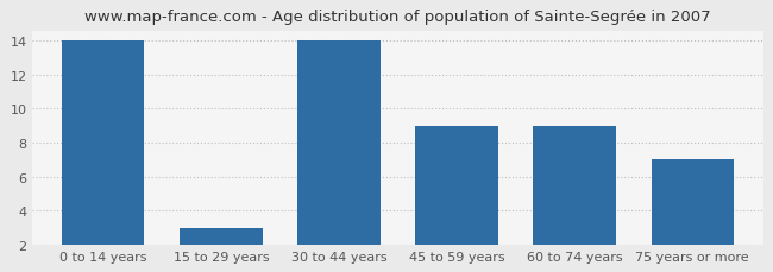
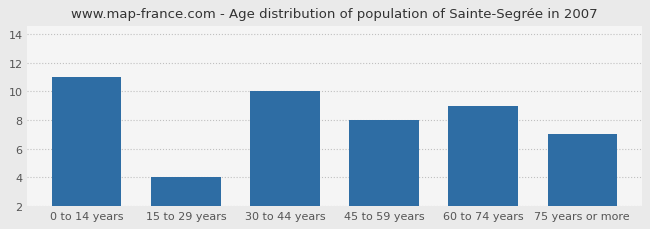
0 to 14 years: 14 -> 11
15 to 29 years: 3 -> 4
30 to 44 years: 14 -> 10
45 to 59 years: 9 -> 8
